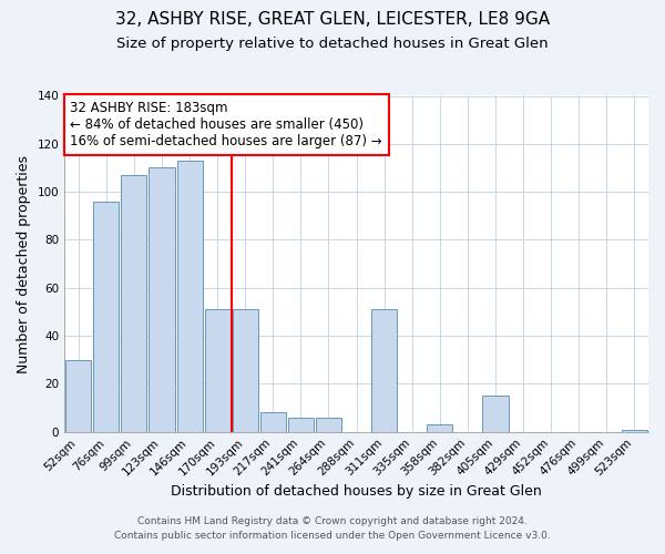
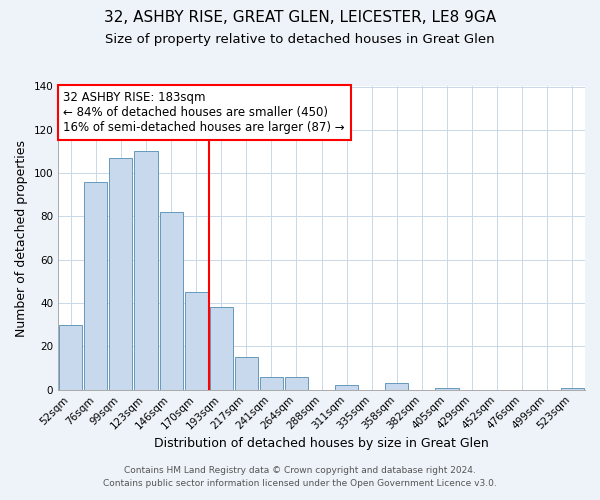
146sqm: 113 -> 82
170sqm: 51 -> 45
193sqm: 51 -> 38
217sqm: 8 -> 15
311sqm: 51 -> 2
405sqm: 15 -> 1
